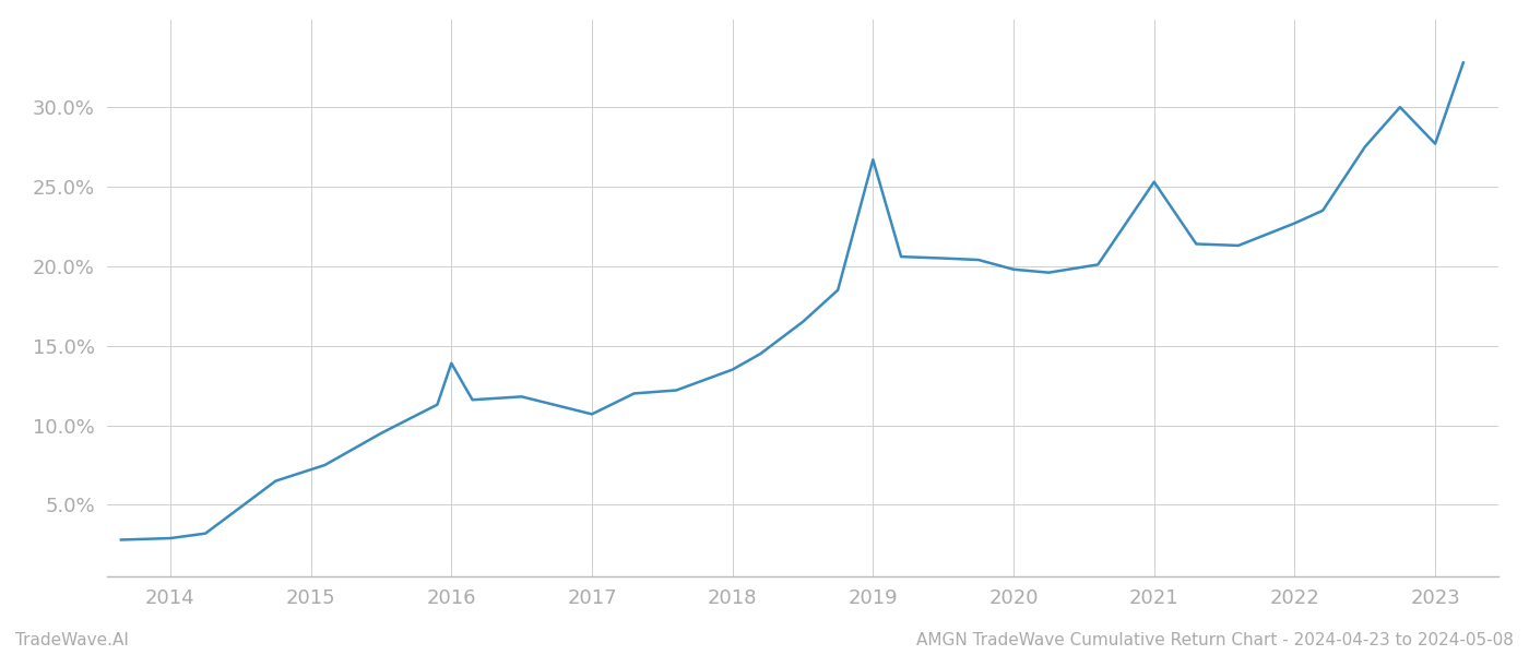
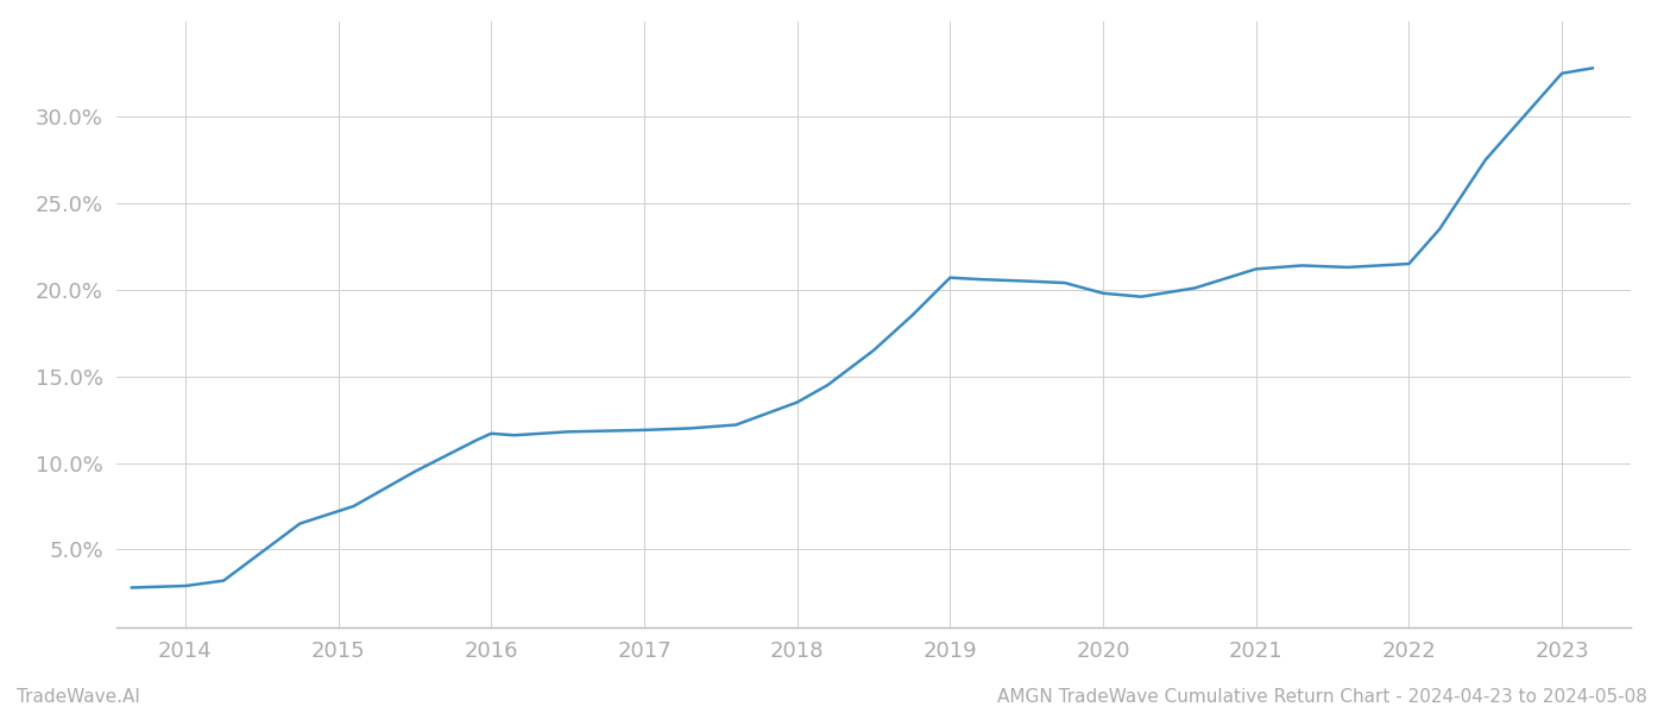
2016: 13.9% -> 11.7%
2017: 10.7% -> 11.9%
2019: 26.7% -> 20.7%
2021: 25.3% -> 21.2%
2022: 22.7% -> 21.5%
2023: 27.7% -> 32.5%
